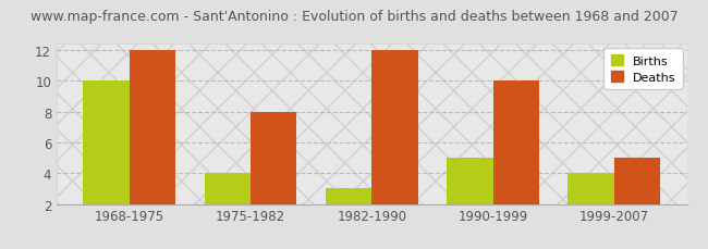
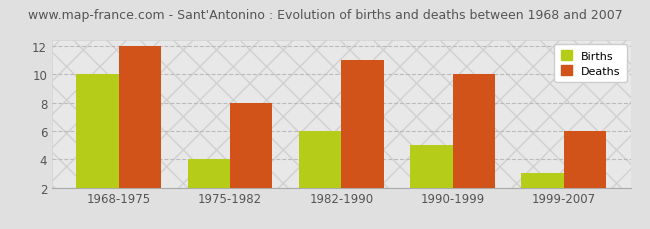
Births/1982-1990: 3 -> 6
Deaths/1982-1990: 12 -> 11
Births/1999-2007: 4 -> 3
Deaths/1999-2007: 5 -> 6
